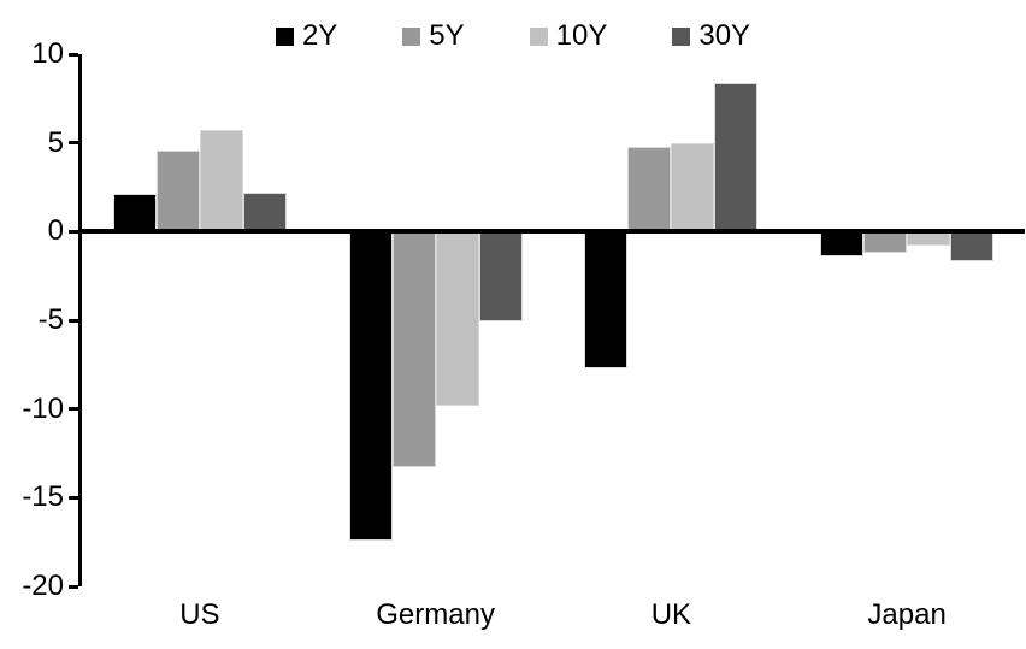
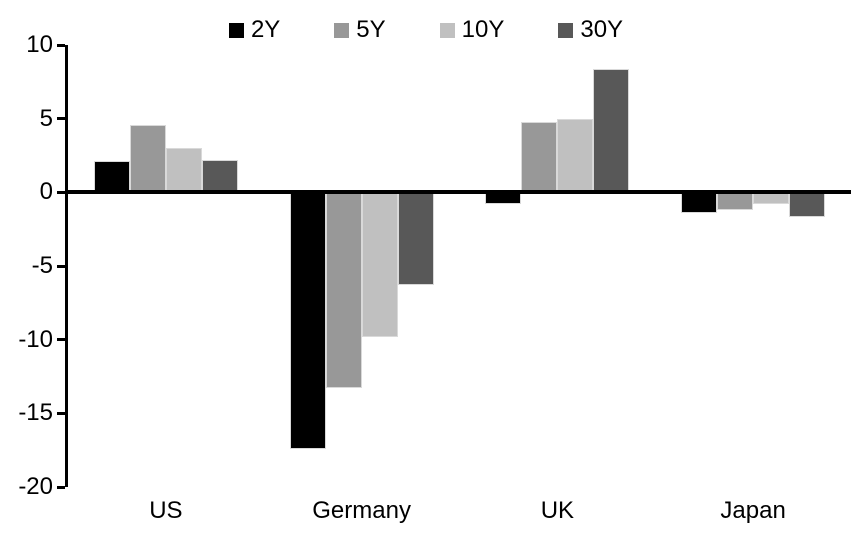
10Y/US: 5.7 -> 3.0
30Y/Germany: -5.1 -> -6.3
2Y/UK: -7.7 -> -0.8
